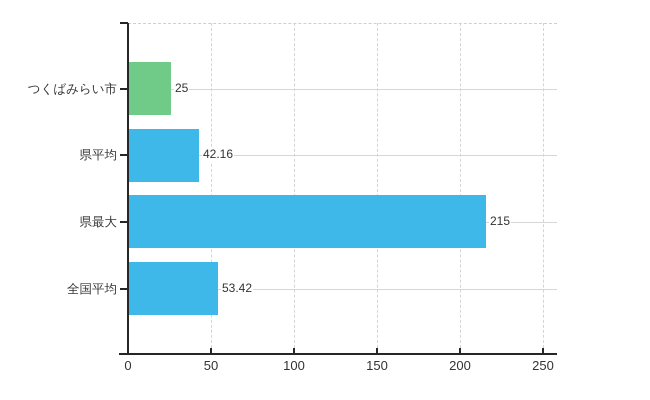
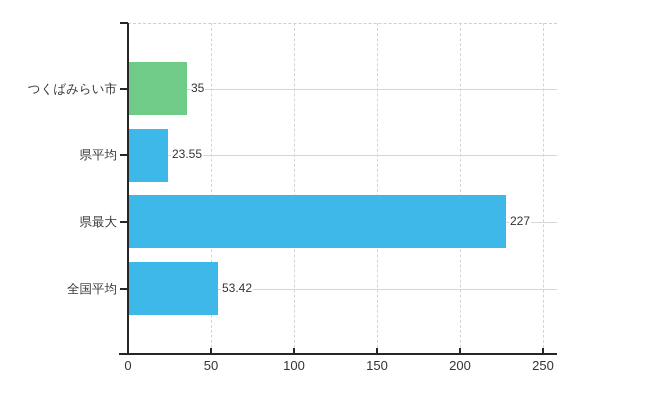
つくばみらい市: 25 -> 35
県平均: 42.16 -> 23.55
県最大: 215 -> 227
